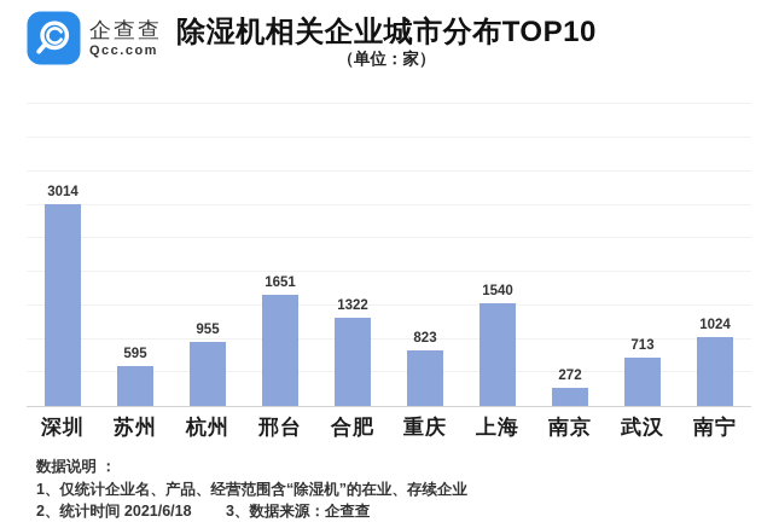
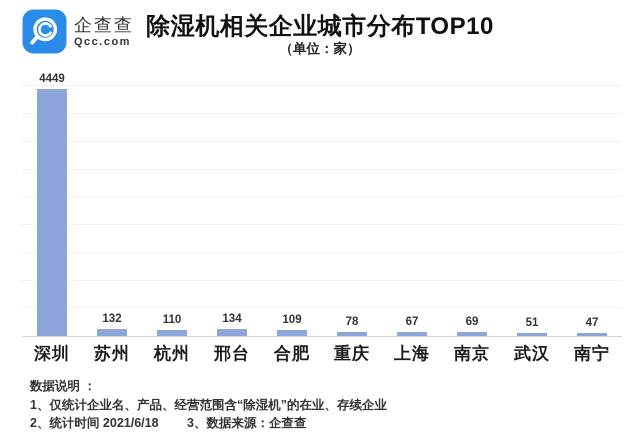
深圳: 3014 -> 4449
苏州: 595 -> 132
杭州: 955 -> 110
邢台: 1651 -> 134
合肥: 1322 -> 109
重庆: 823 -> 78
上海: 1540 -> 67
南京: 272 -> 69
武汉: 713 -> 51
南宁: 1024 -> 47
